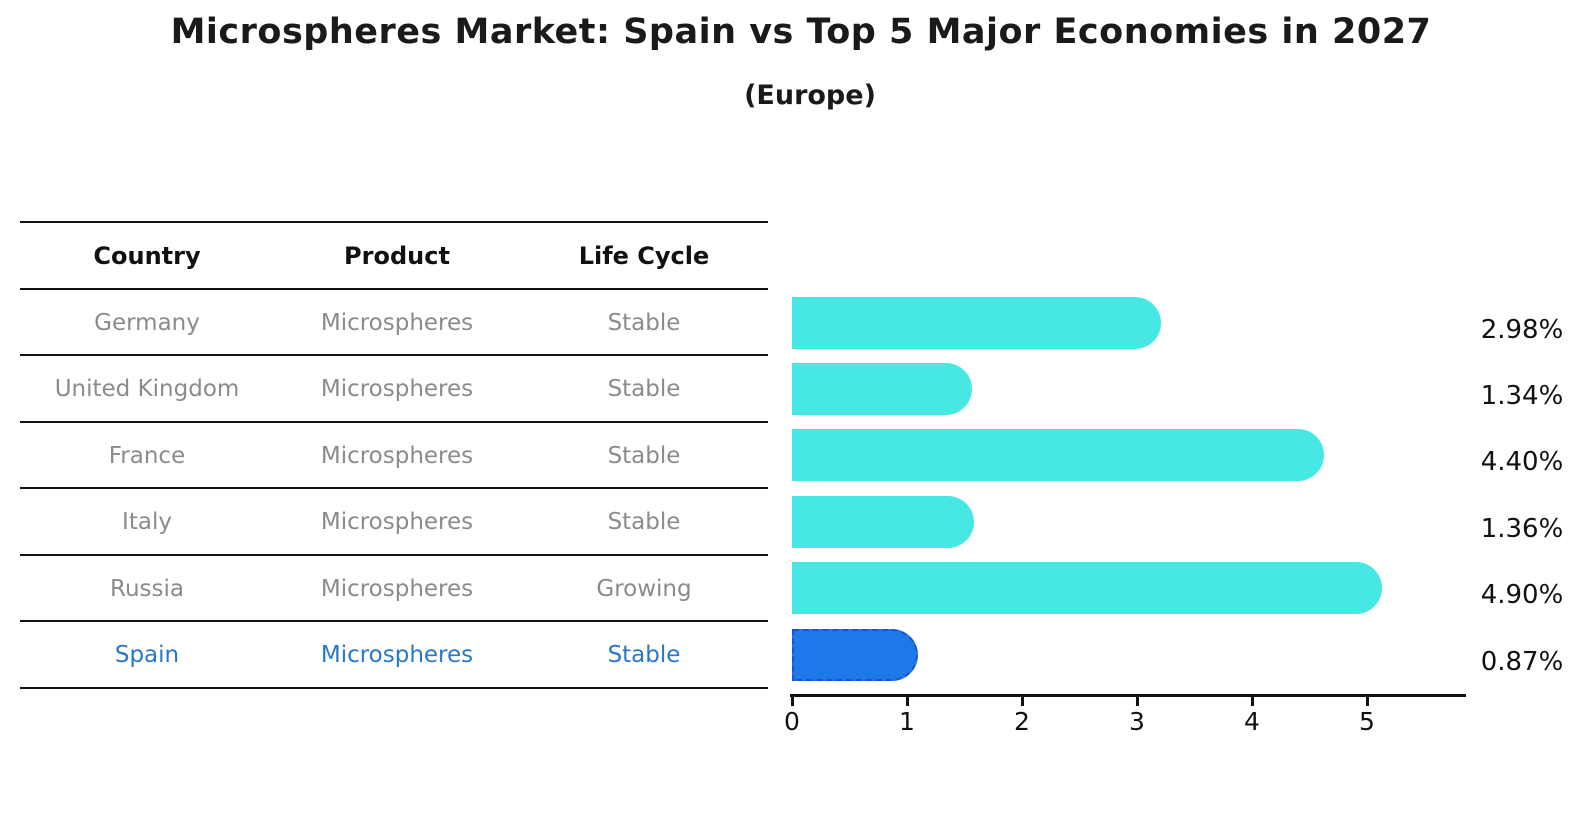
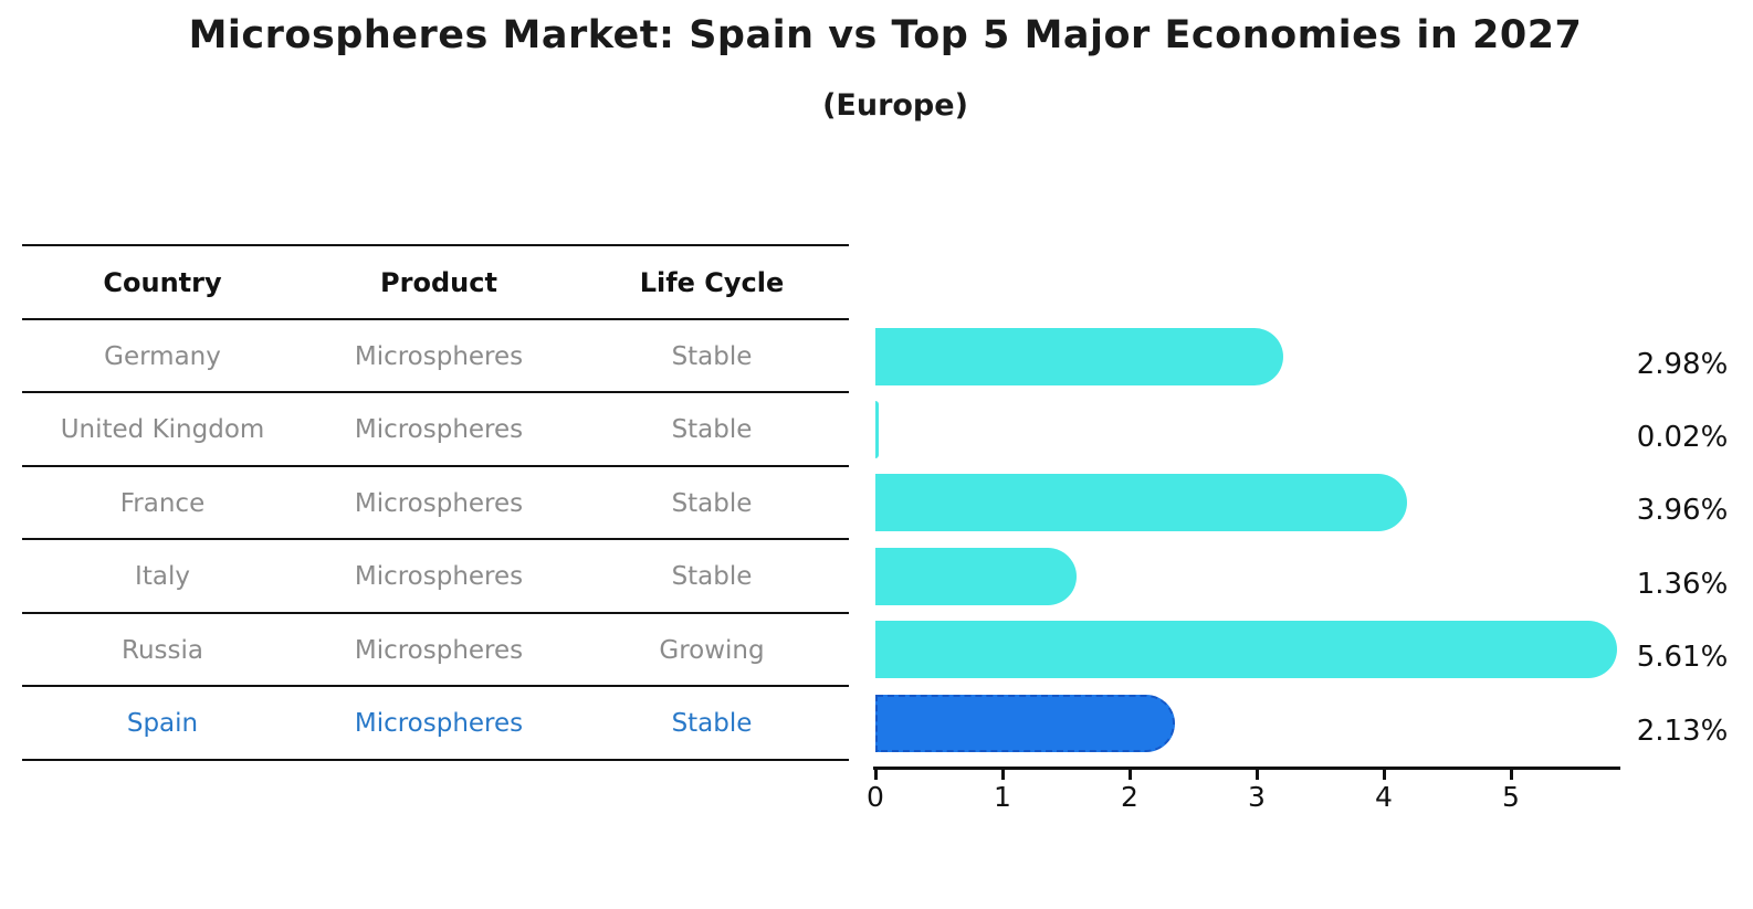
United Kingdom: 1.34% -> 0.02%
France: 4.40% -> 3.96%
Russia: 4.90% -> 5.61%
Spain: 0.87% -> 2.13%
